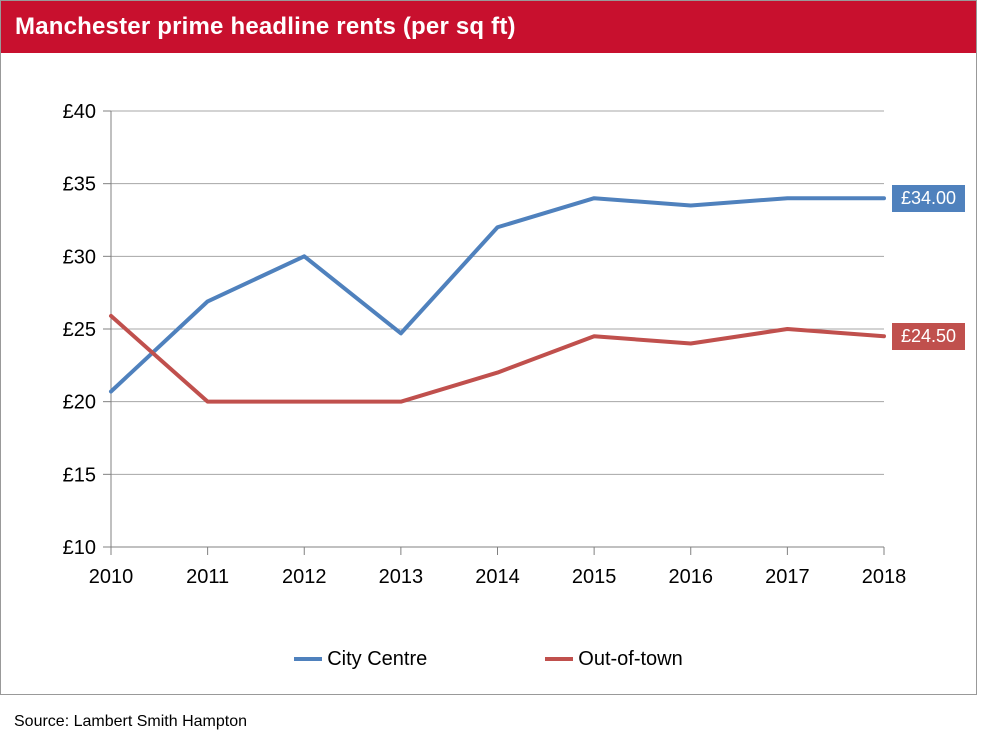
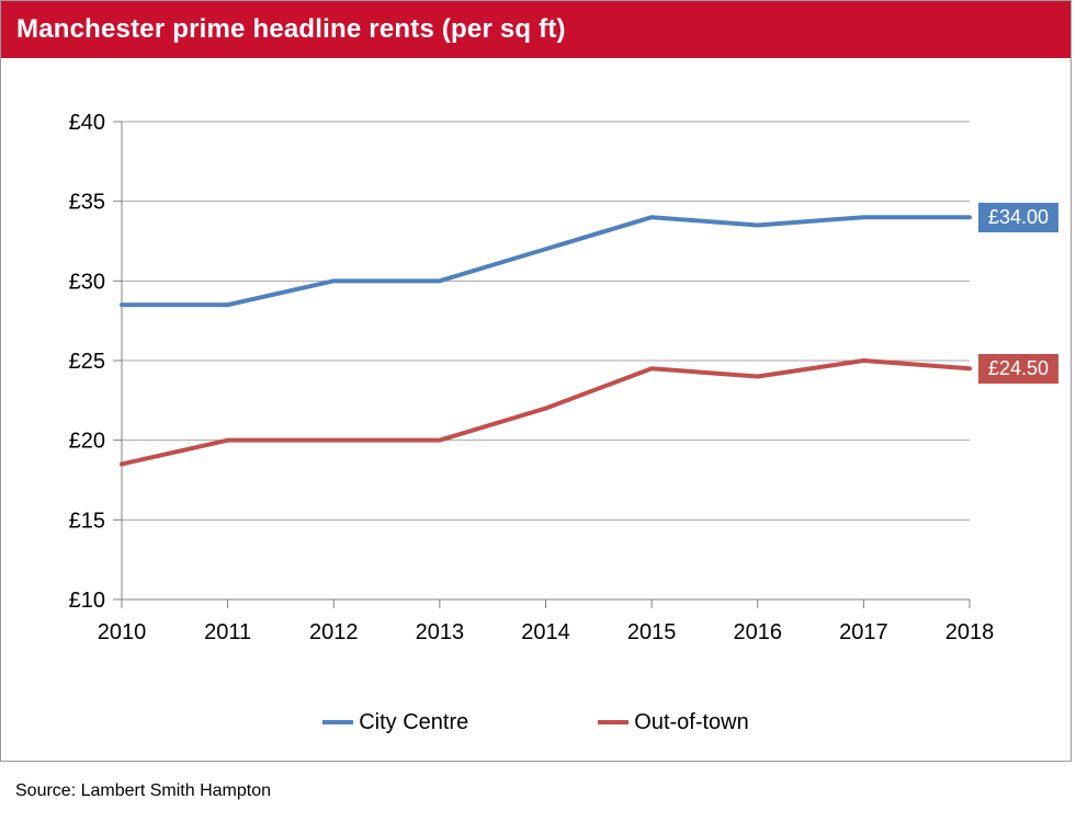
City Centre/2010: £20.7 -> £28.5
Out-of-town/2010: £25.9 -> £18.5
City Centre/2011: £26.9 -> £28.5
City Centre/2013: £24.7 -> £30.0
